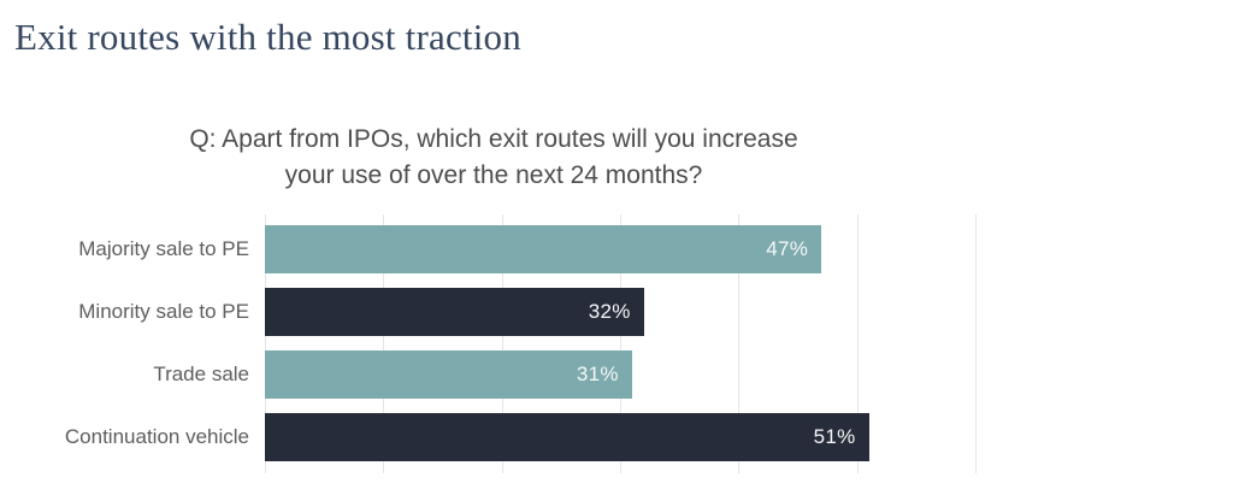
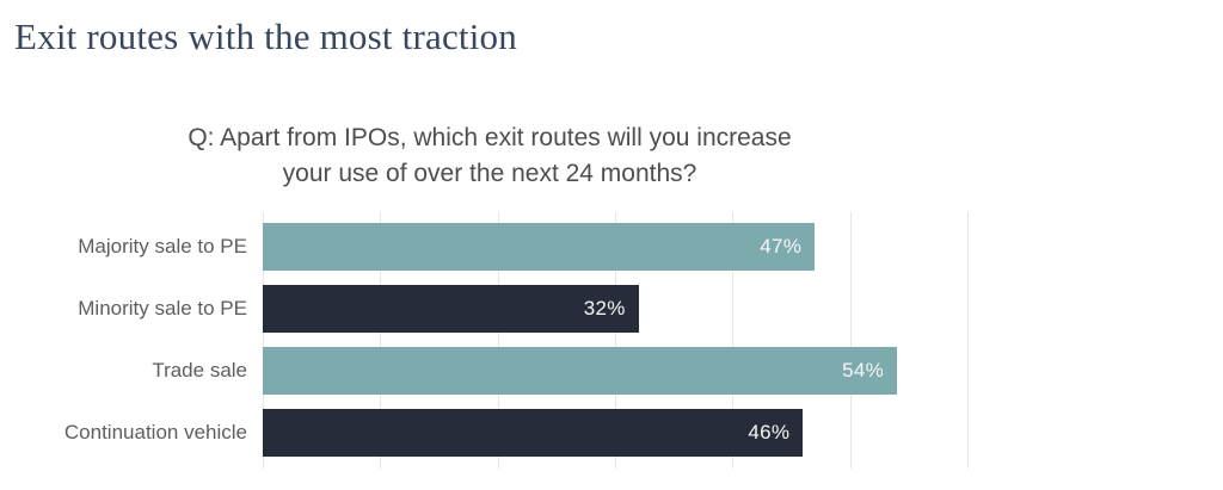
Trade sale: 31% -> 54%
Continuation vehicle: 51% -> 46%
